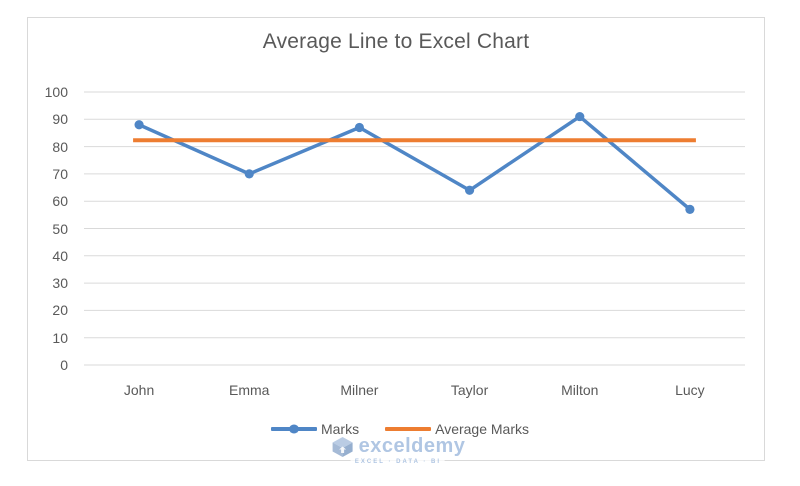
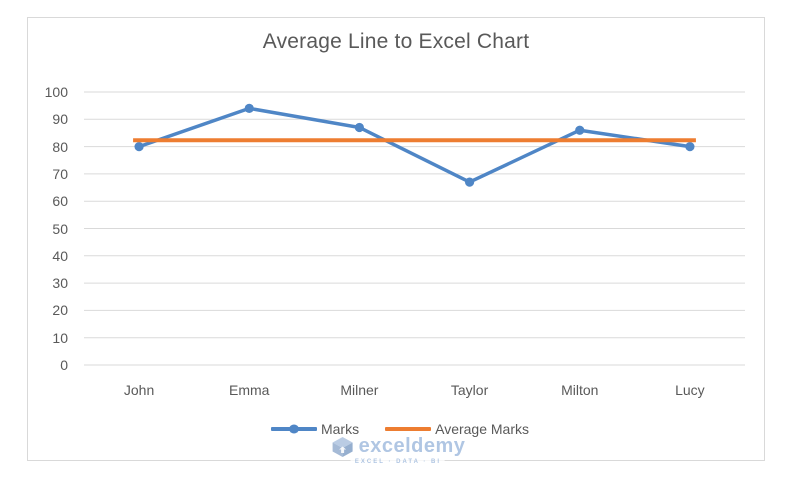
Marks/John: 88 -> 80
Marks/Emma: 70 -> 94
Average Marks/Emma: 94 -> 82
Marks/Taylor: 64 -> 67
Marks/Milton: 91 -> 86
Marks/Lucy: 57 -> 80
